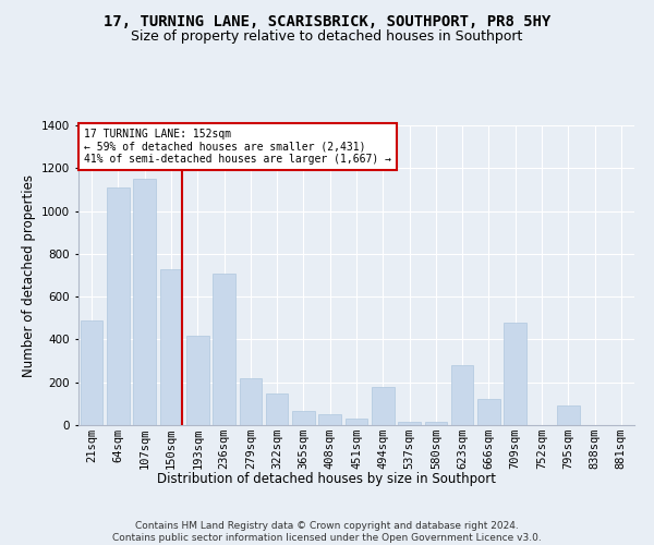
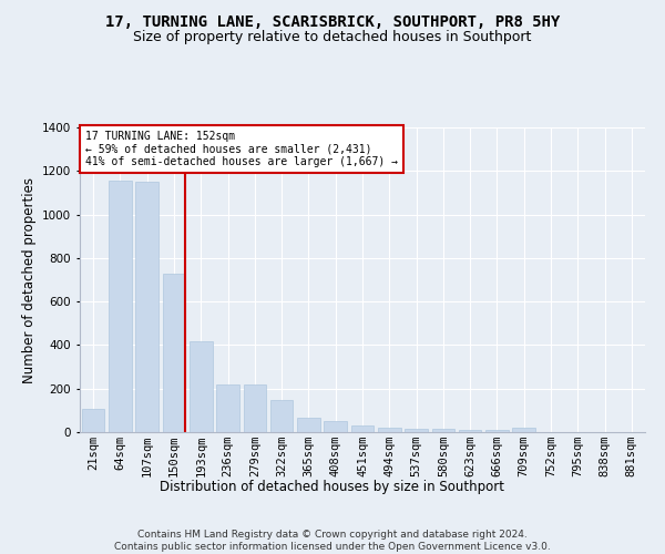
21sqm: 490 -> 110
64sqm: 1110 -> 1160
236sqm: 710 -> 220
494sqm: 180 -> 20
623sqm: 280 -> 10
666sqm: 120 -> 10
709sqm: 480 -> 20
795sqm: 90 -> 0
